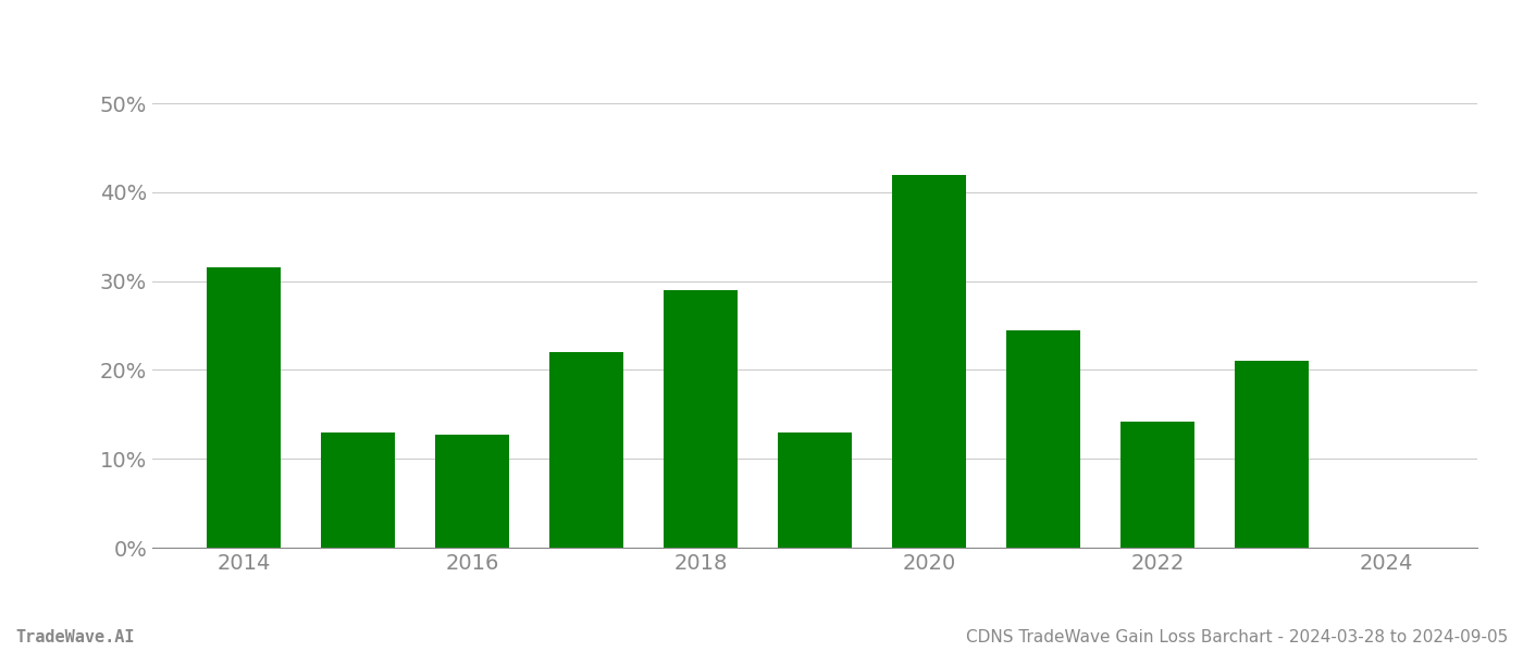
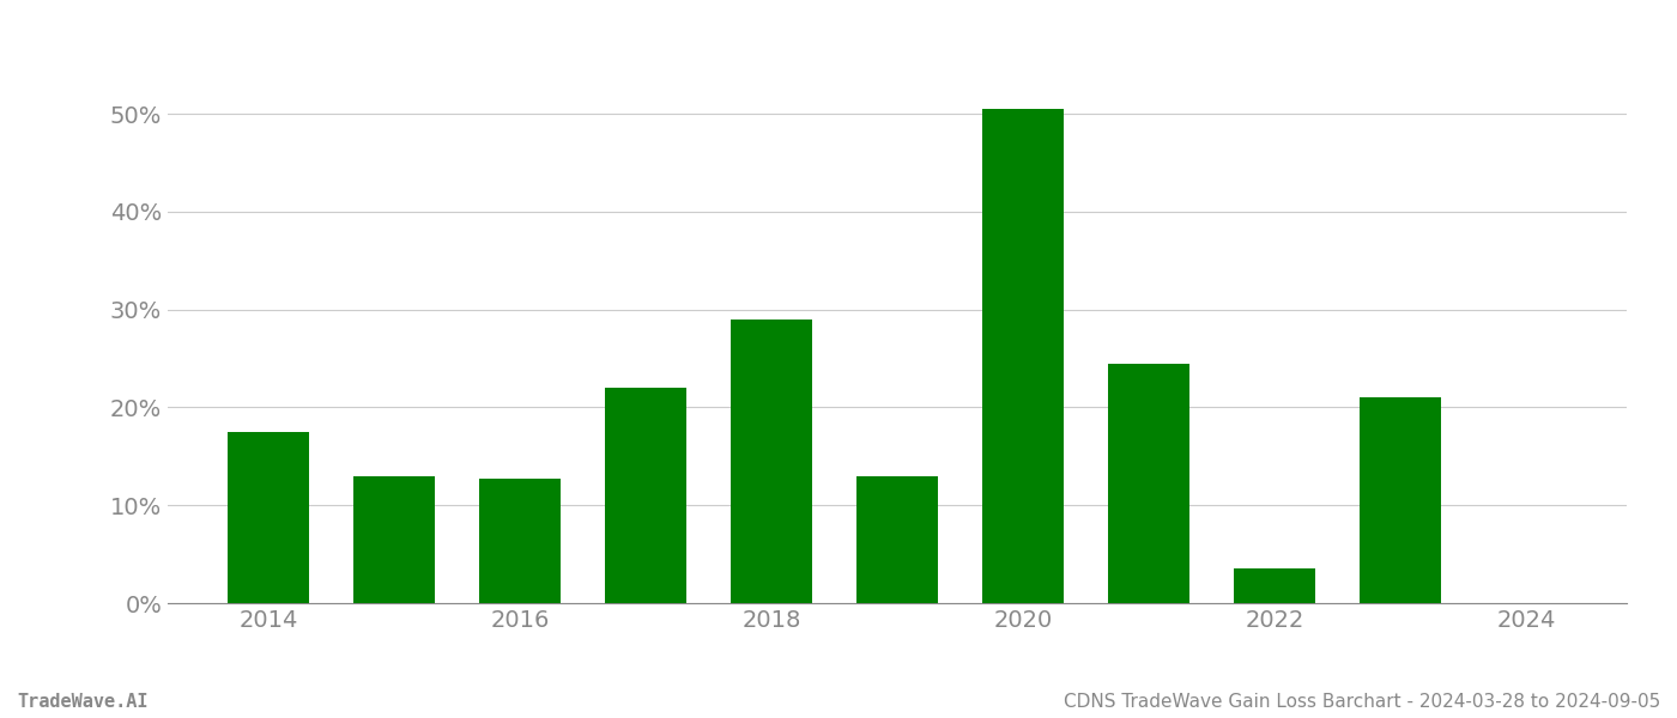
2014: 31.6% -> 17.5%
2020: 42.0% -> 50.5%
2022: 14.2% -> 3.5%
